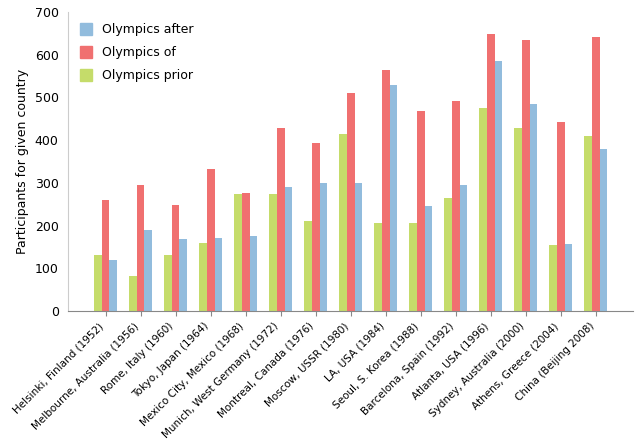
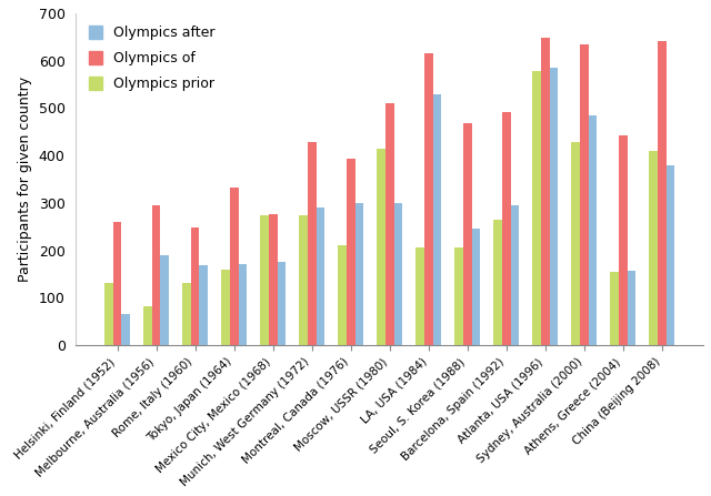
Olympics after/Helsinki, Finland (1952): 120 -> 65
Olympics of/LA, USA (1984): 565 -> 615
Olympics prior/Atlanta, USA (1996): 475 -> 578
